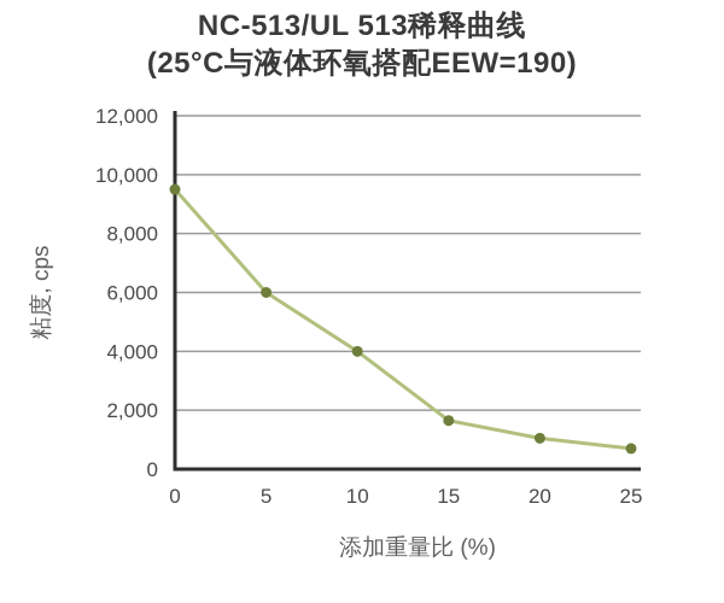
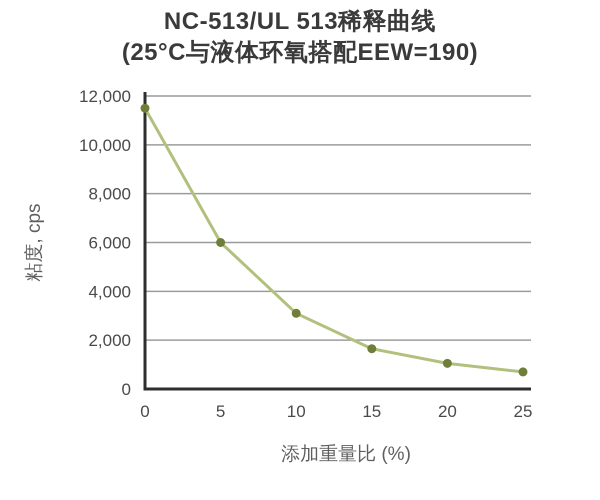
0: 9500 -> 11500
10: 4000 -> 3100
